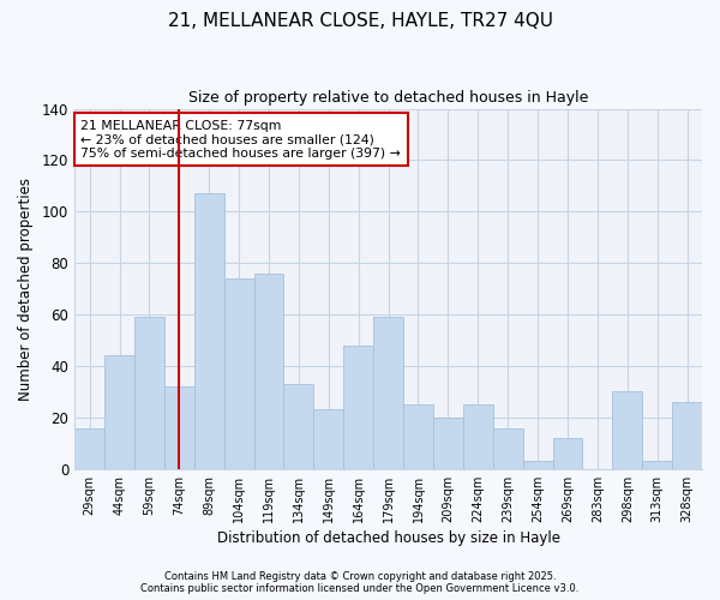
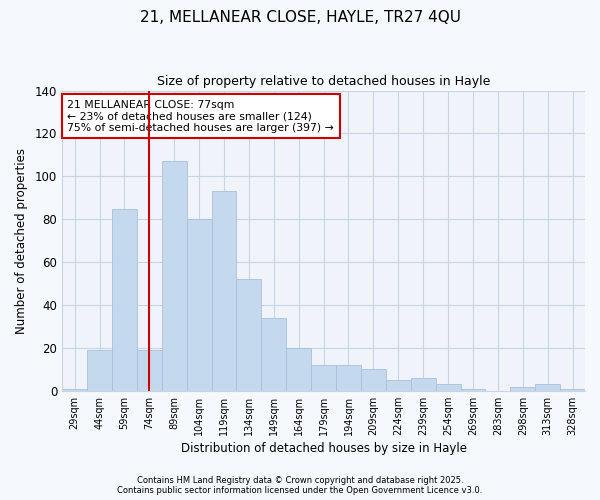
29sqm: 16 -> 1
44sqm: 44 -> 19
59sqm: 59 -> 85
74sqm: 32 -> 19
104sqm: 74 -> 80
119sqm: 76 -> 93
134sqm: 33 -> 52
149sqm: 23 -> 34
164sqm: 48 -> 20
179sqm: 59 -> 12
194sqm: 25 -> 12
209sqm: 20 -> 10
224sqm: 25 -> 5
239sqm: 16 -> 6
269sqm: 12 -> 1
298sqm: 30 -> 2
328sqm: 26 -> 1
